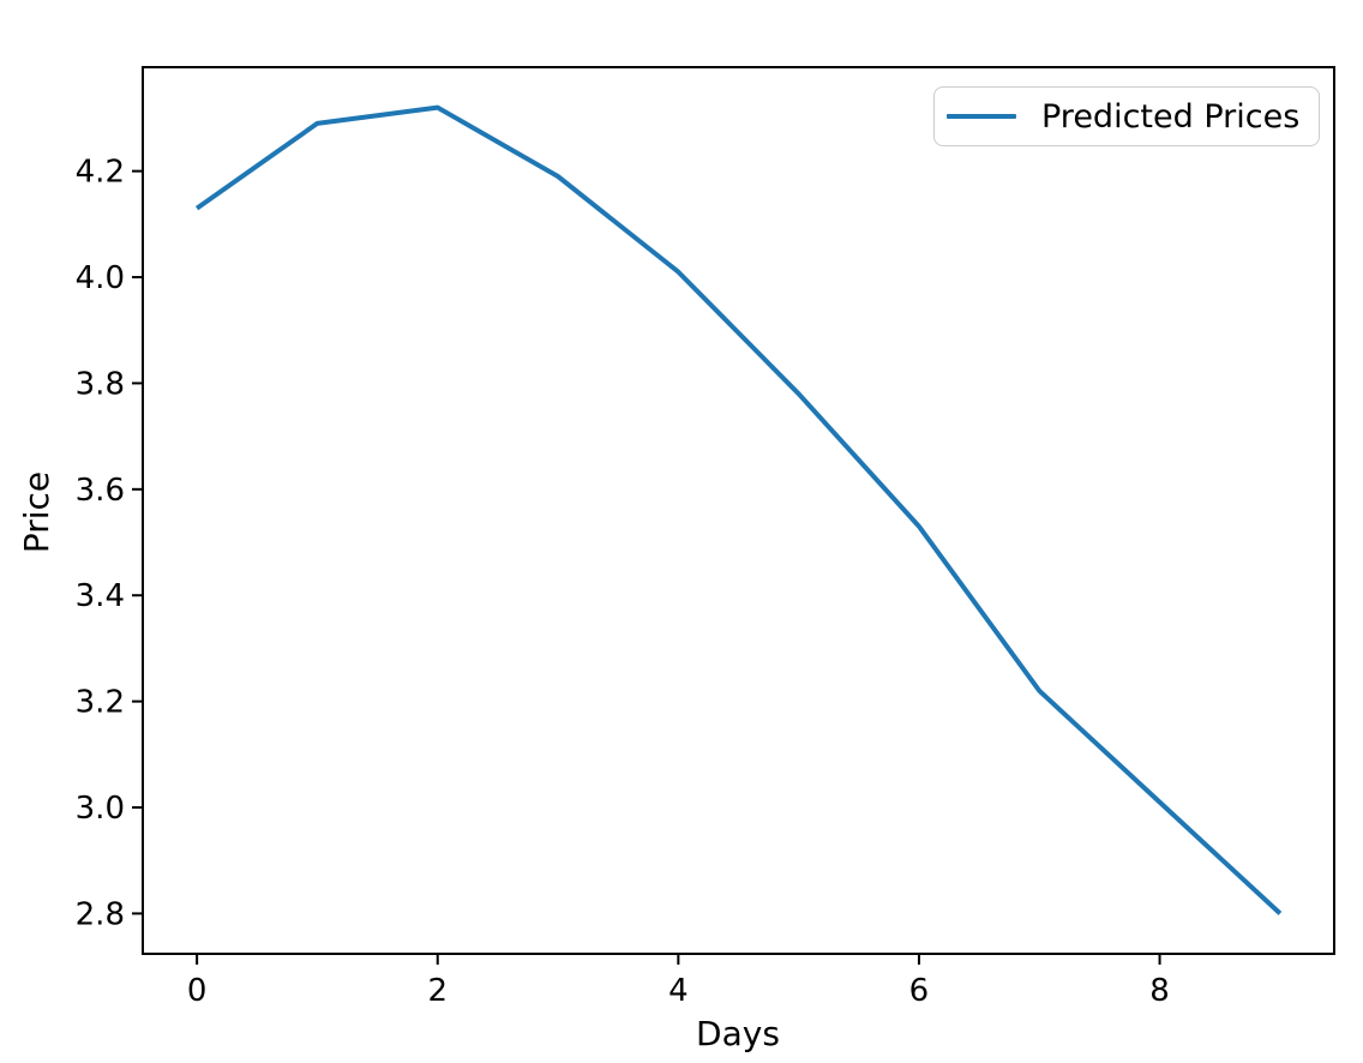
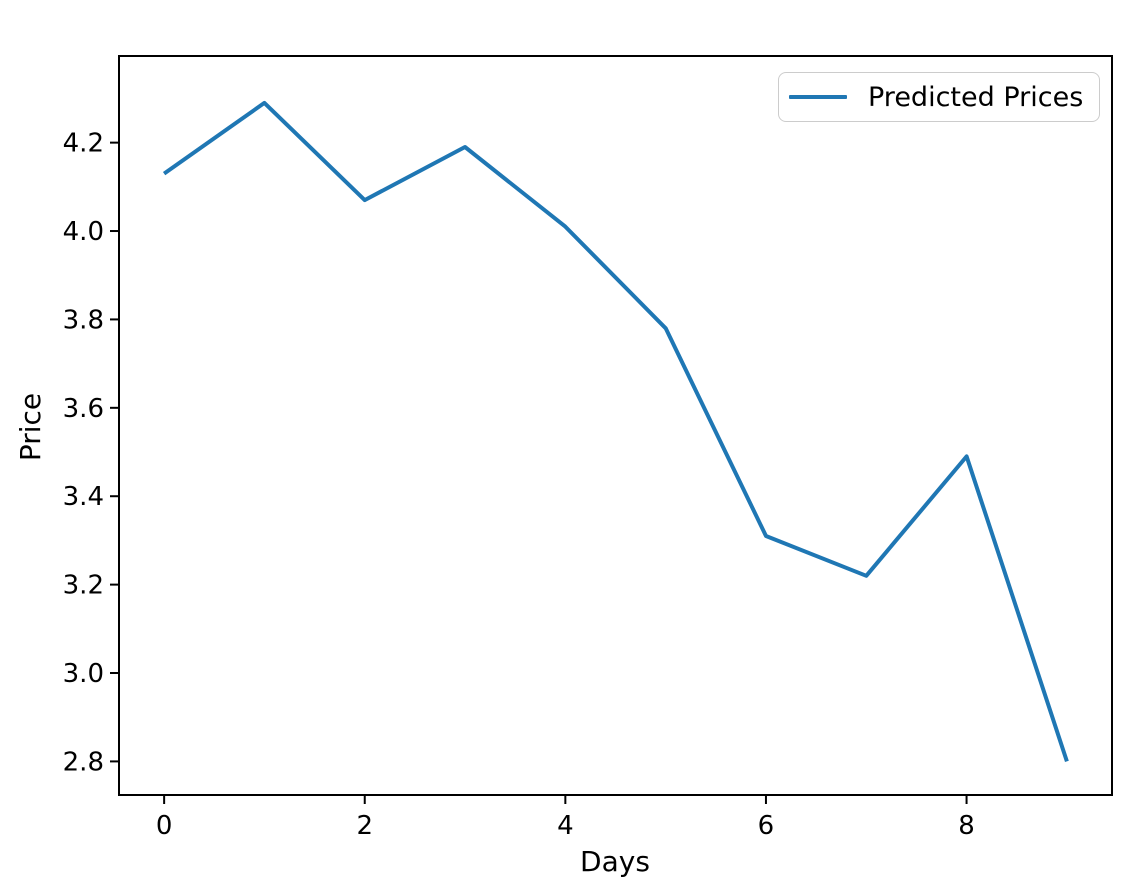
2: 4.32 -> 4.07
6: 3.53 -> 3.31
8: 3.01 -> 3.49
